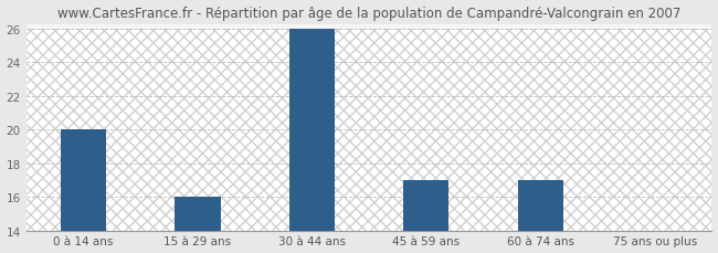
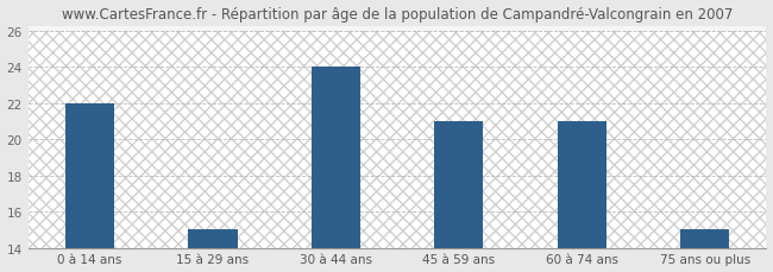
0 à 14 ans: 20 -> 22
15 à 29 ans: 16 -> 15
30 à 44 ans: 26 -> 24
45 à 59 ans: 17 -> 21
60 à 74 ans: 17 -> 21
75 ans ou plus: 14 -> 15
